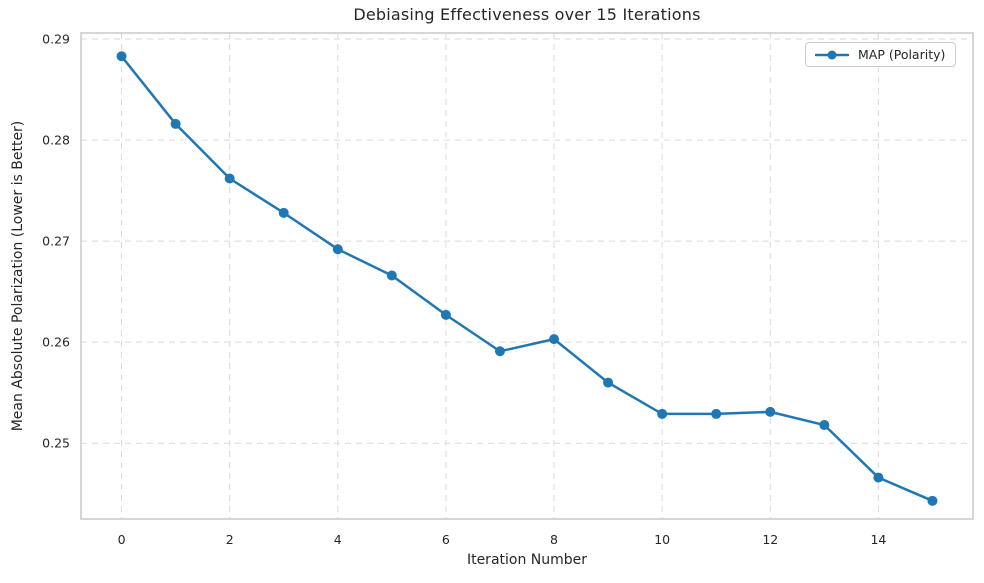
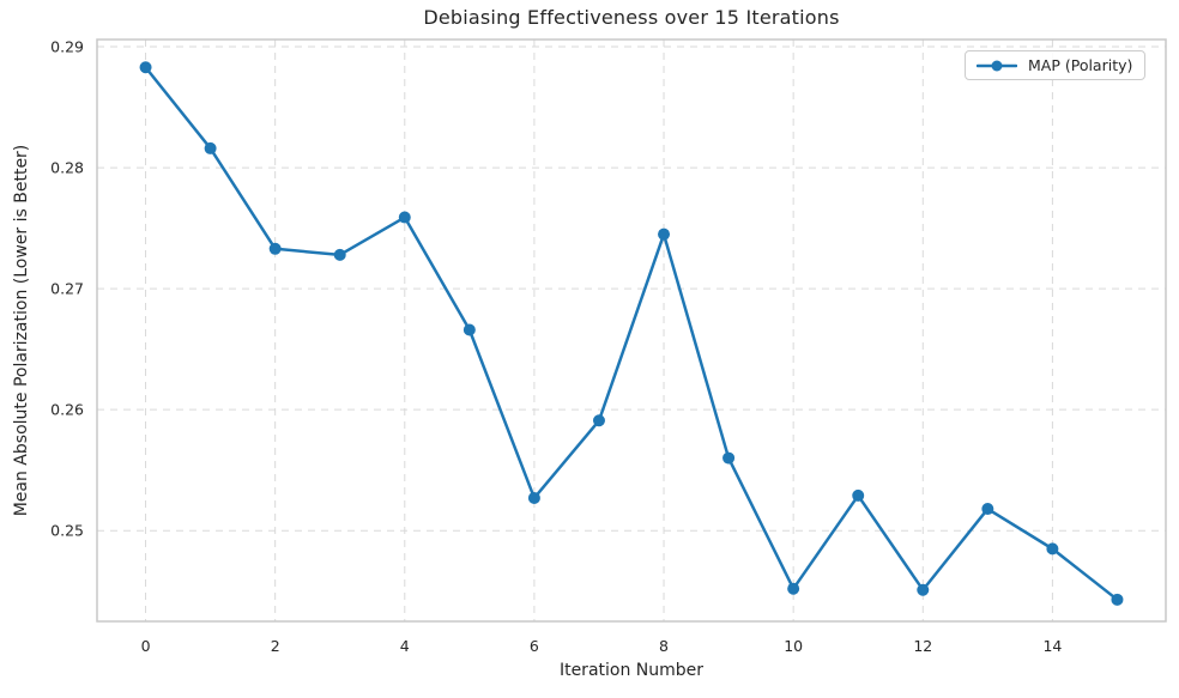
2: 0.2762 -> 0.2733
4: 0.2692 -> 0.2759
6: 0.2627 -> 0.2527
8: 0.2603 -> 0.2745
10: 0.2529 -> 0.2452
12: 0.2531 -> 0.2451
14: 0.2466 -> 0.2485
